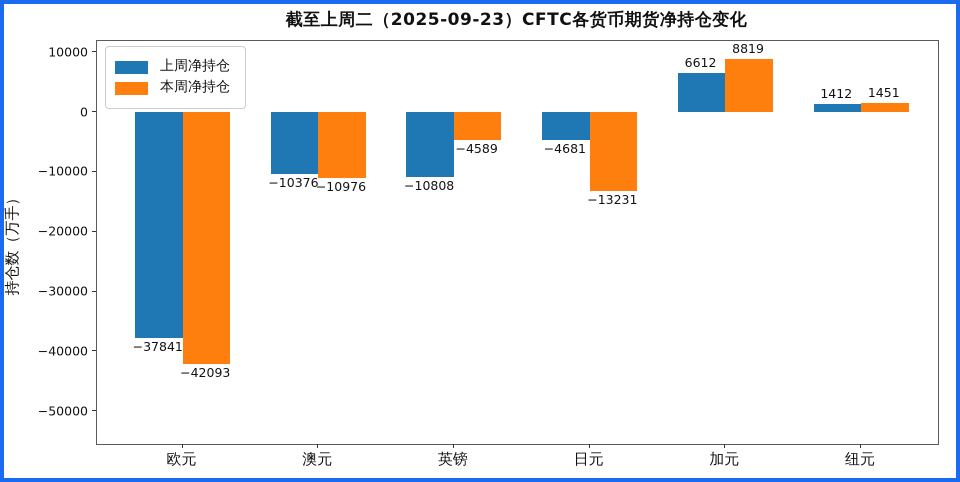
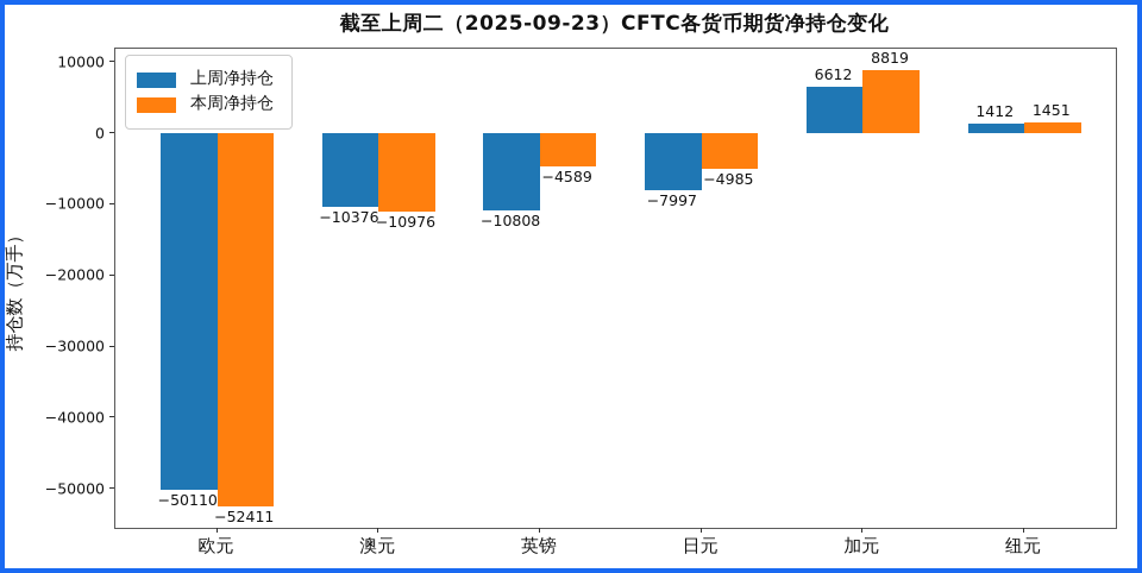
上周净持仓/欧元: −37841 -> −50110
本周净持仓/欧元: −42093 -> −52411
上周净持仓/日元: −4681 -> −7997
本周净持仓/日元: −13231 -> −4985
